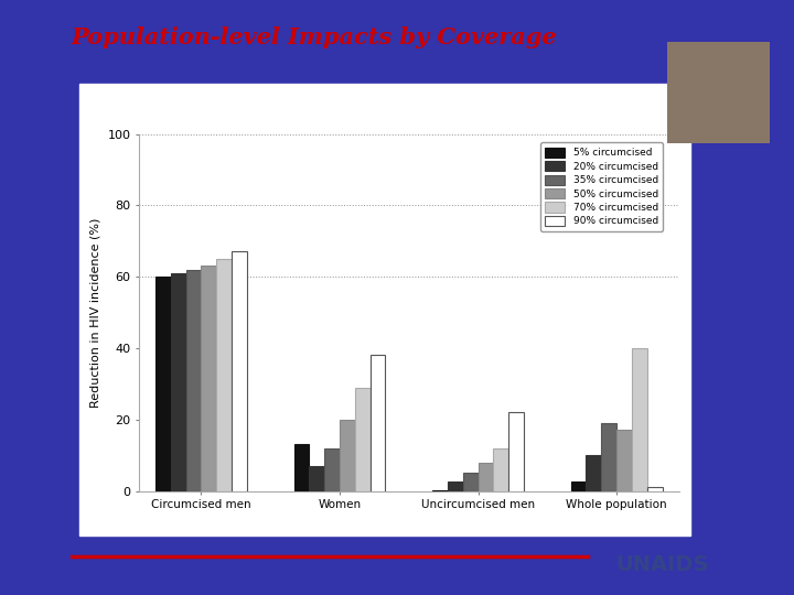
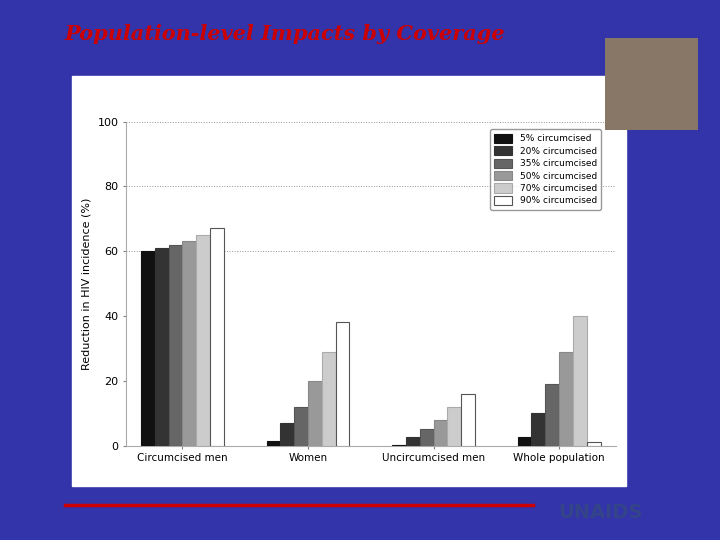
5% circumcised/Women: 13.0 -> 1.5
90% circumcised/Uncircumcised men: 22 -> 16
50% circumcised/Whole population: 17 -> 29
